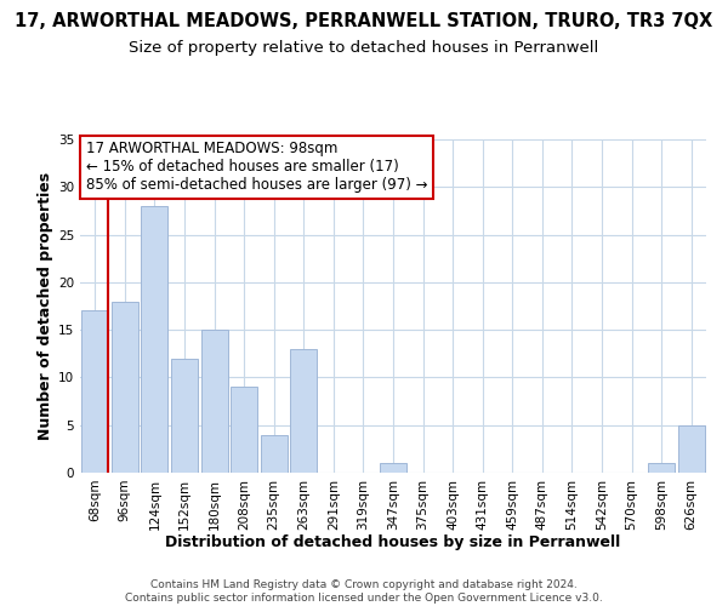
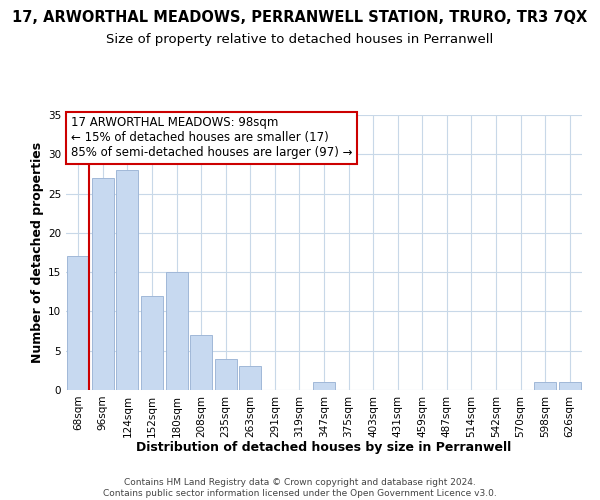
96sqm: 18 -> 27
208sqm: 9 -> 7
263sqm: 13 -> 3
626sqm: 5 -> 1
